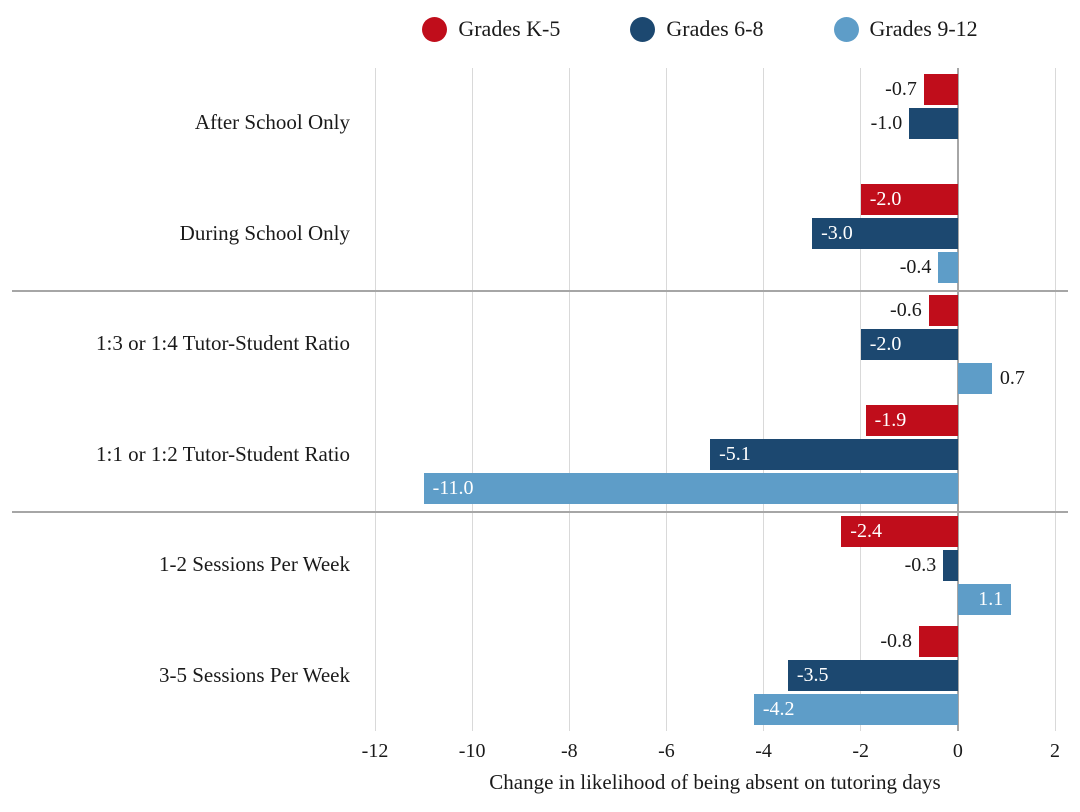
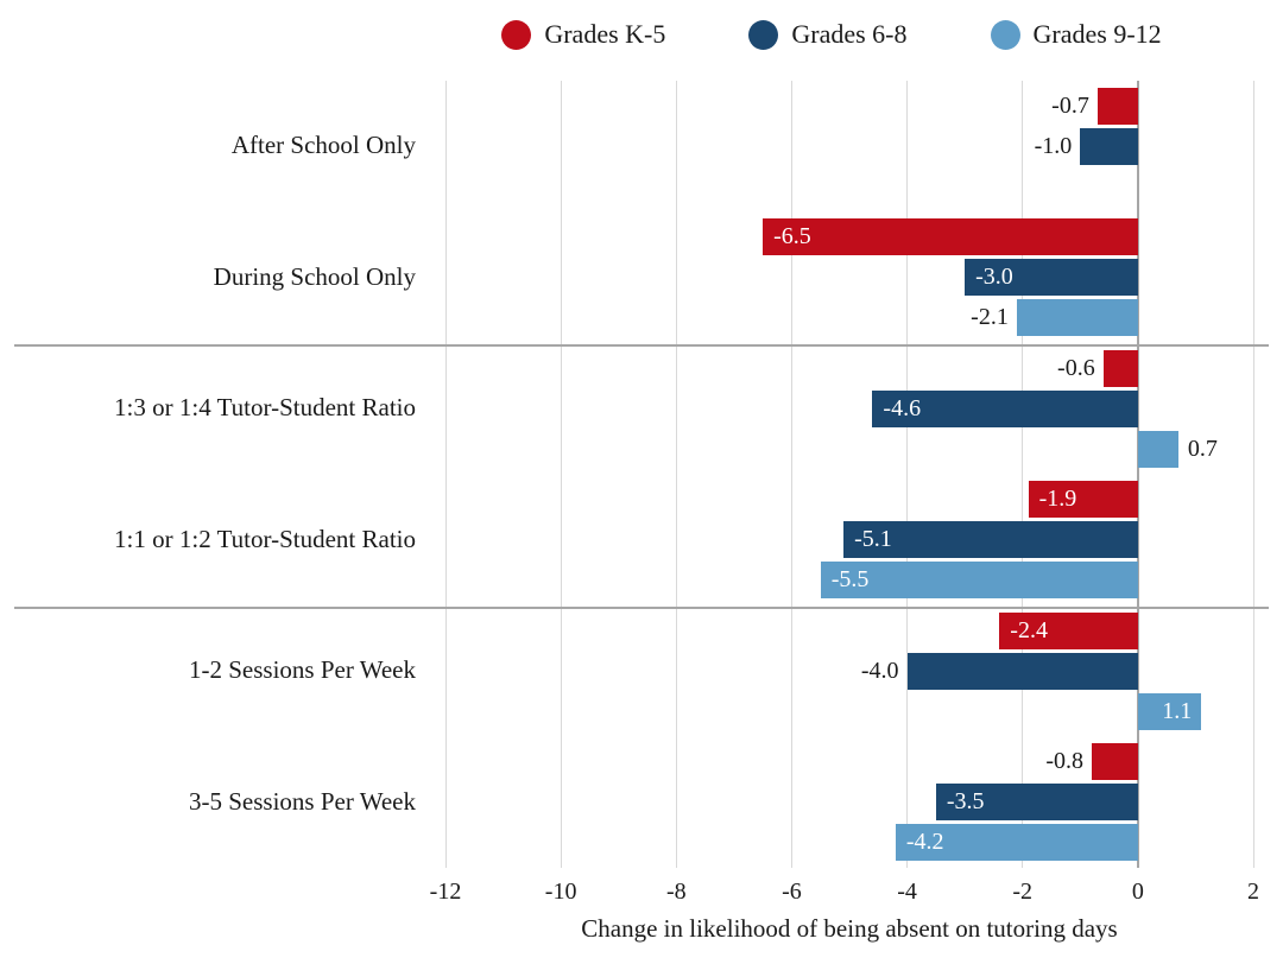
Grades K-5/During School Only: -2.0 -> -6.5
Grades 9-12/During School Only: -0.4 -> -2.1
Grades 6-8/1:3 or 1:4 Tutor-Student Ratio: -2.0 -> -4.6
Grades 9-12/1:1 or 1:2 Tutor-Student Ratio: -11.0 -> -5.5
Grades 6-8/1-2 Sessions Per Week: -0.3 -> -4.0
